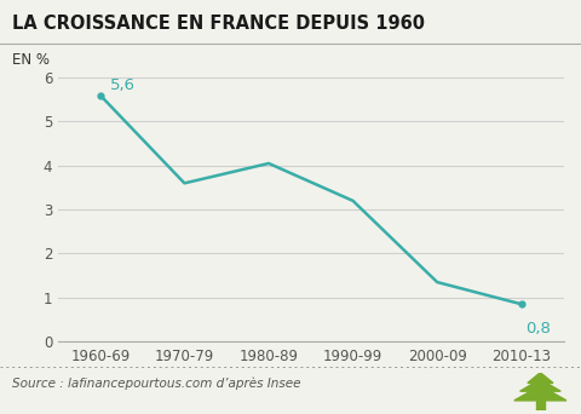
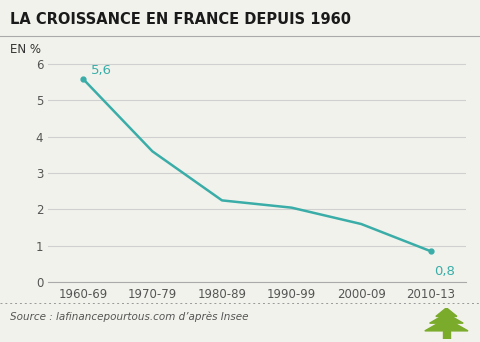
1980-89: 4.05 -> 2.25
1990-99: 3.20 -> 2.05
2000-09: 1.35 -> 1.60
